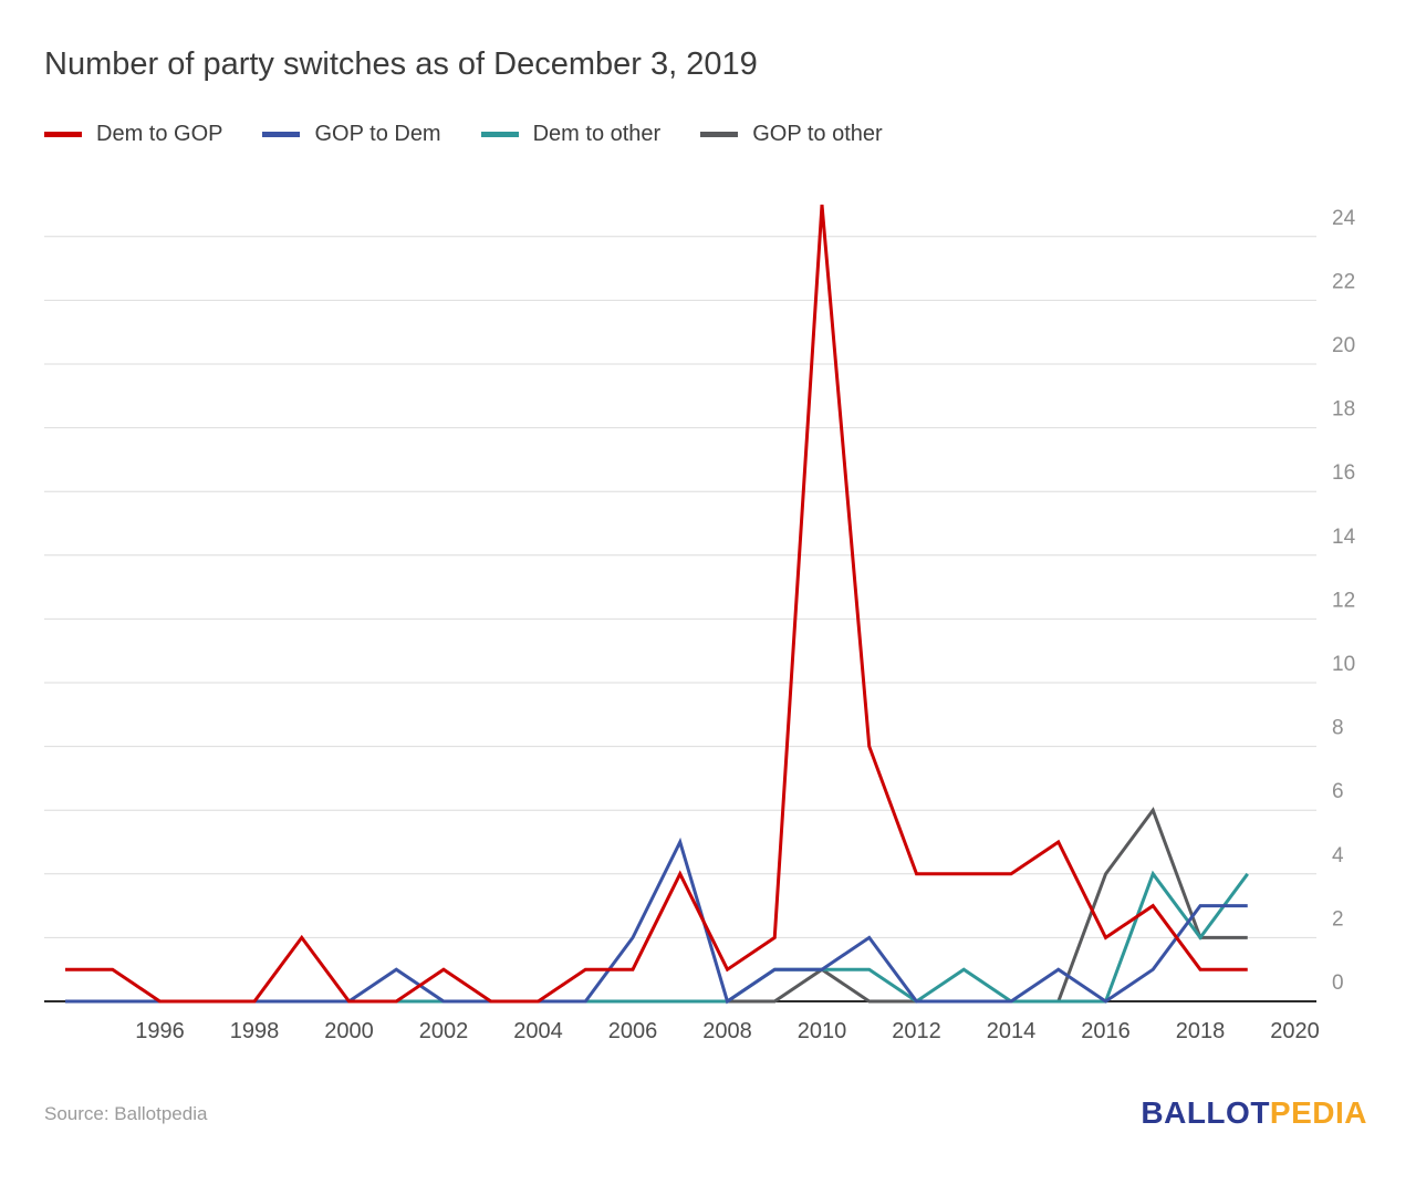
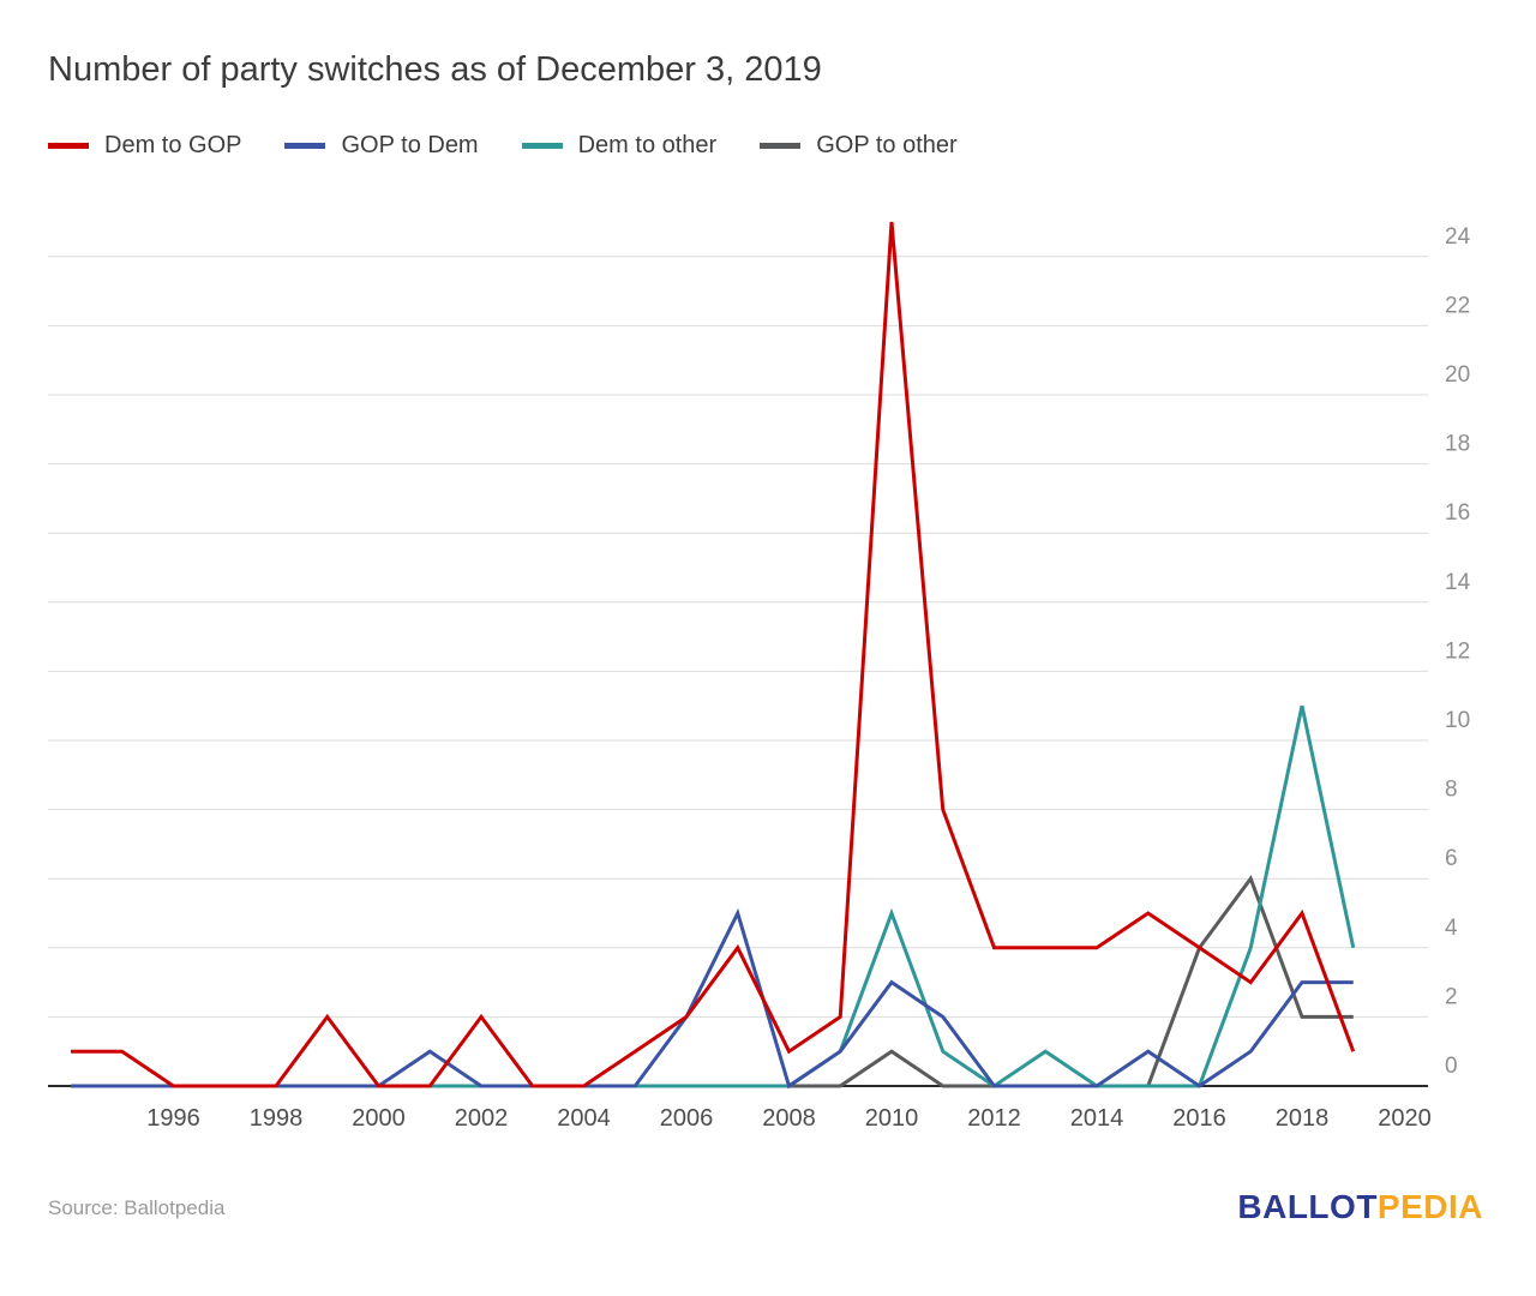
Dem to GOP/2002: 1 -> 2
Dem to GOP/2006: 1 -> 2
GOP to Dem/2010: 1 -> 3
Dem to other/2010: 1 -> 5
Dem to GOP/2016: 2 -> 4
Dem to GOP/2018: 1 -> 5
Dem to other/2018: 2 -> 11
